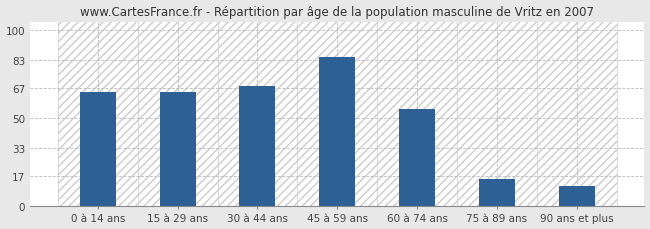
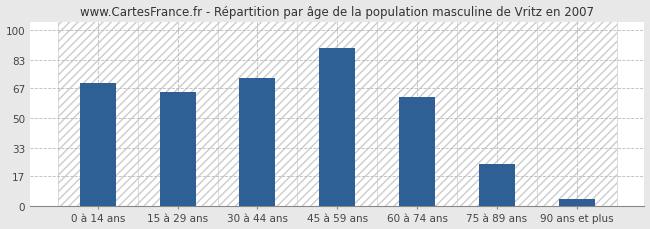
0 à 14 ans: 65 -> 70
30 à 44 ans: 68 -> 73
45 à 59 ans: 85 -> 90
60 à 74 ans: 55 -> 62
75 à 89 ans: 15 -> 24
90 ans et plus: 11 -> 4
